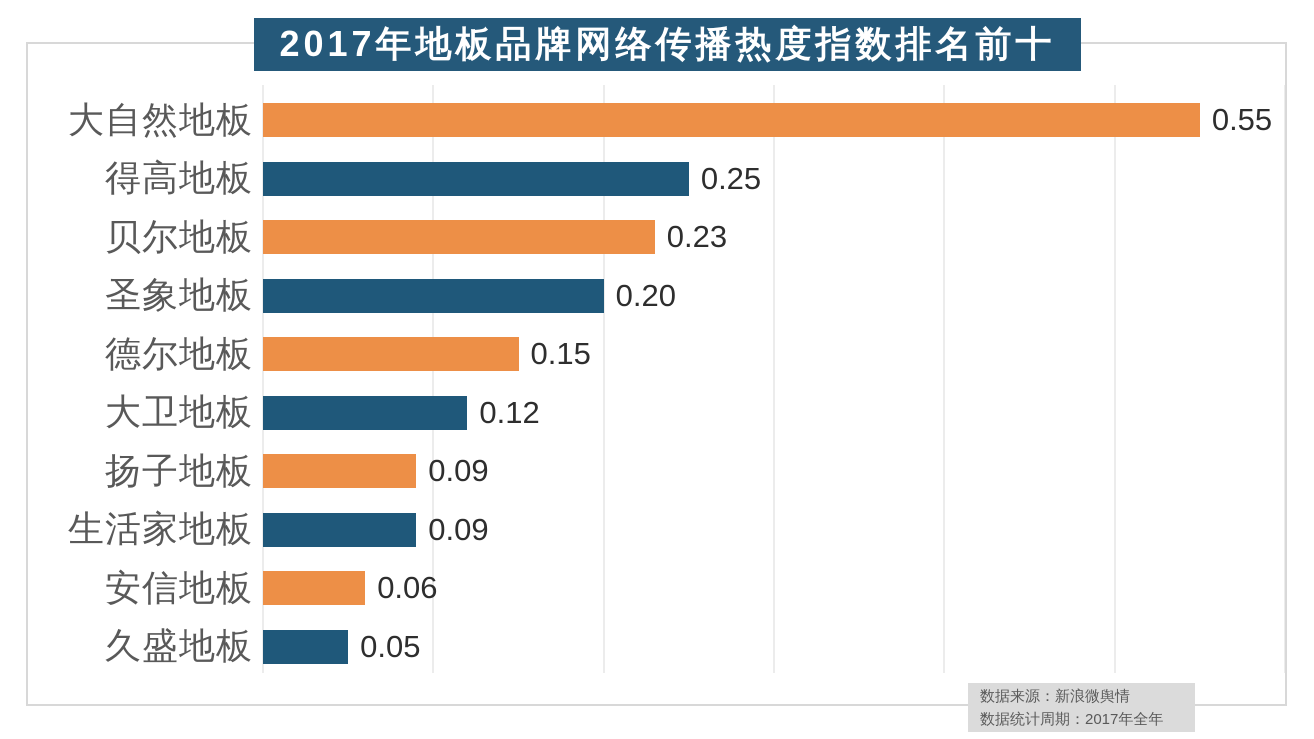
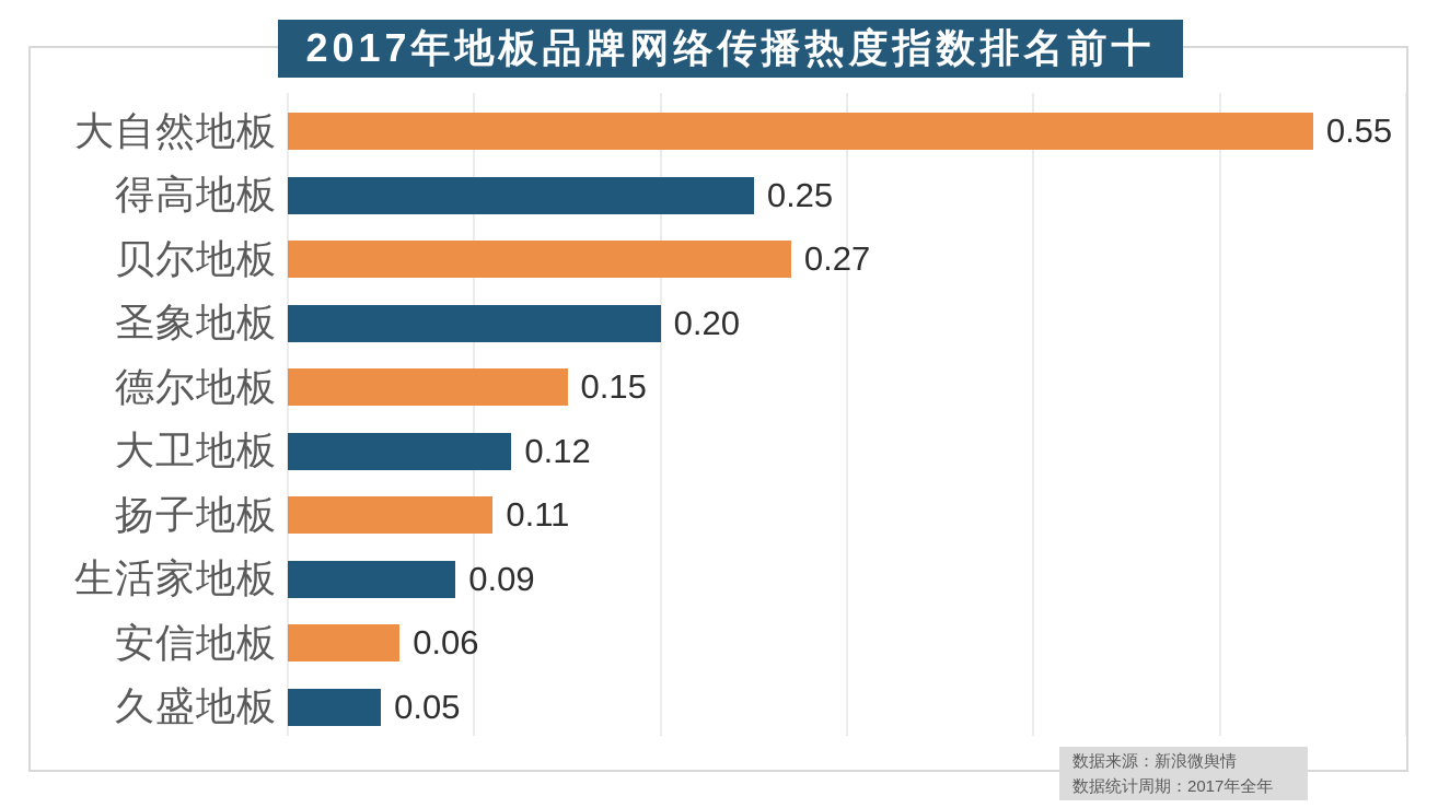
贝尔地板: 0.23 -> 0.27
扬子地板: 0.09 -> 0.11
